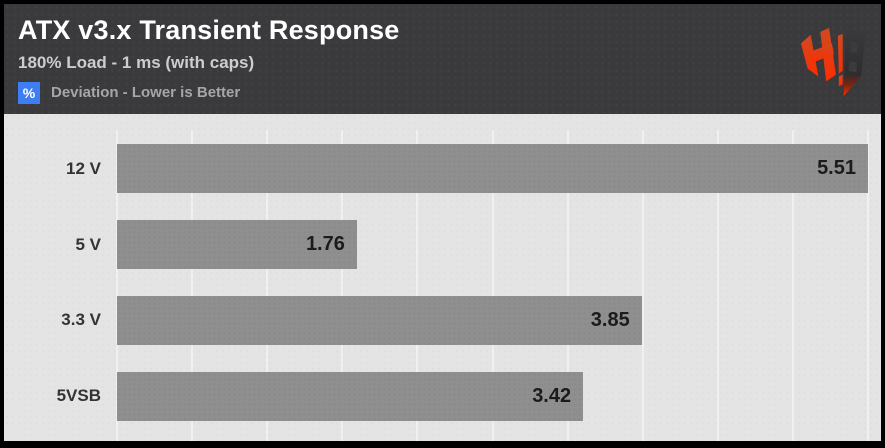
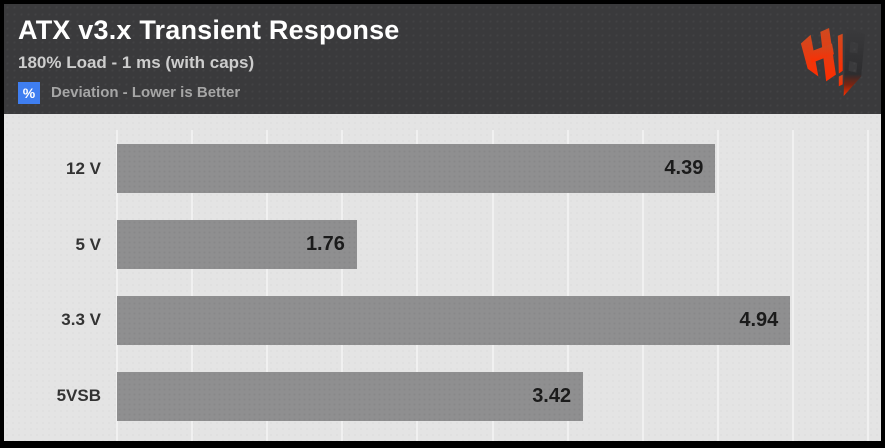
12 V: 5.51 -> 4.39
3.3 V: 3.85 -> 4.94
